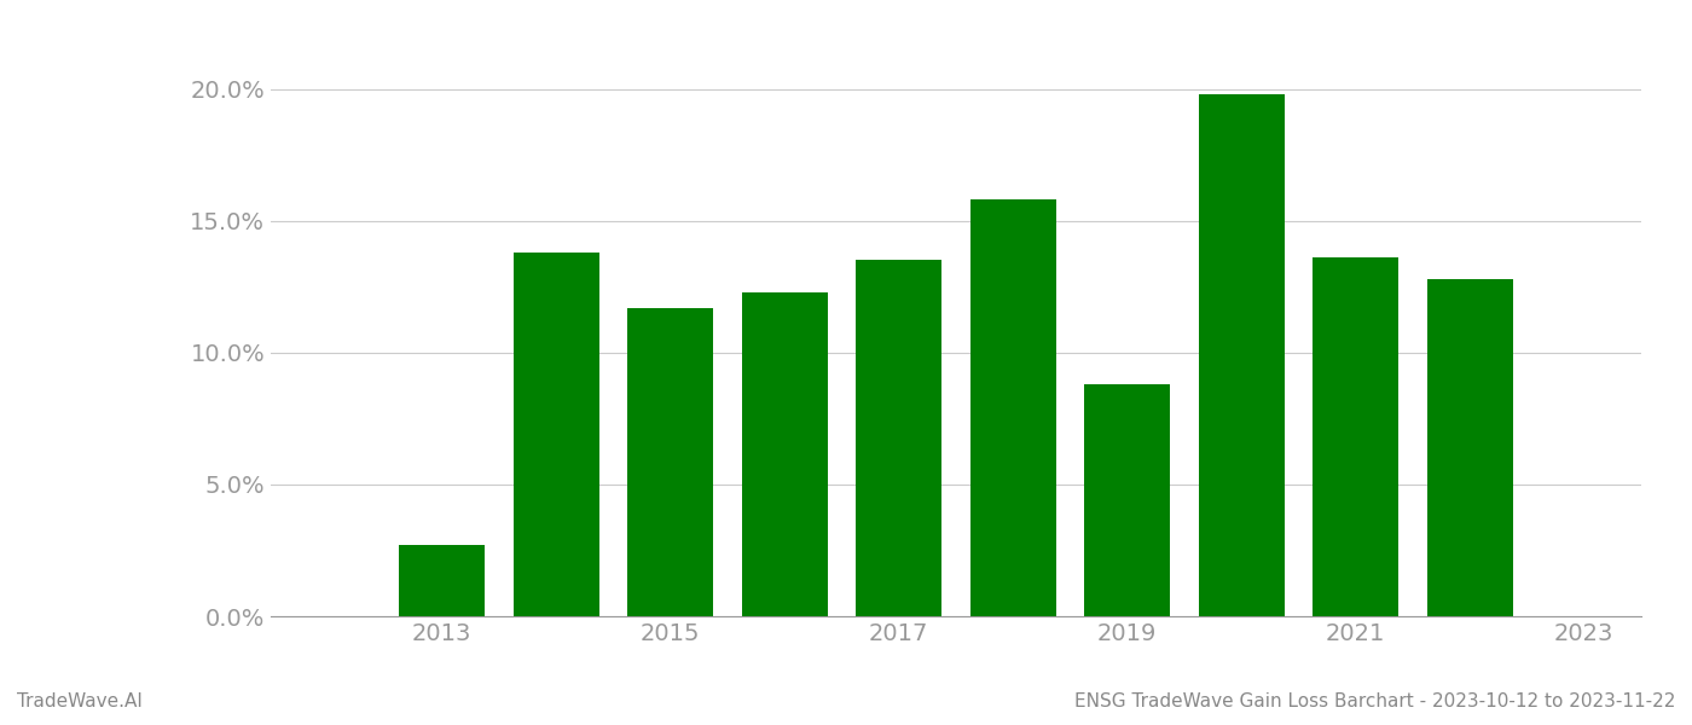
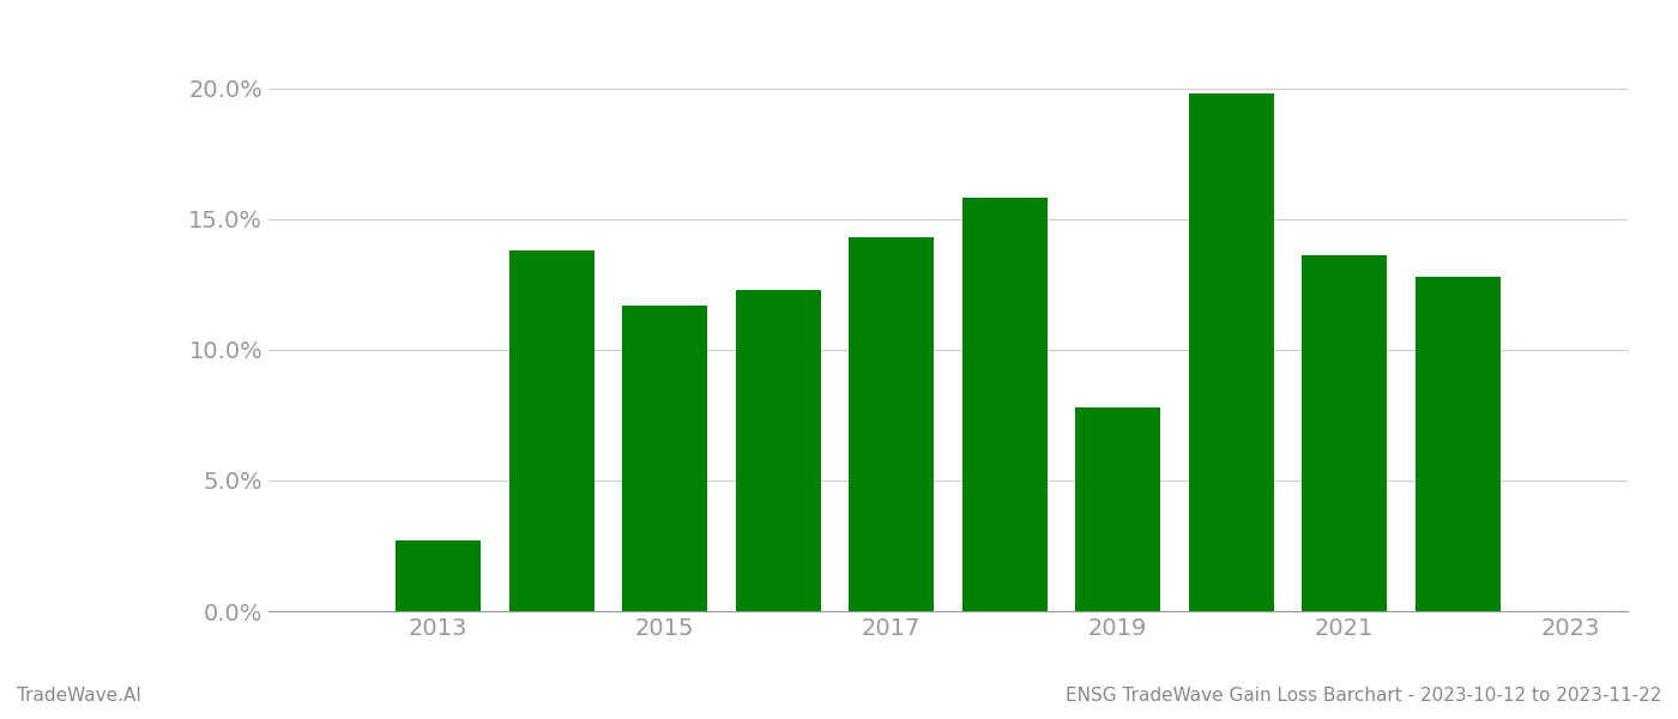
2017: 13.5% -> 14.3%
2019: 8.8% -> 7.8%
